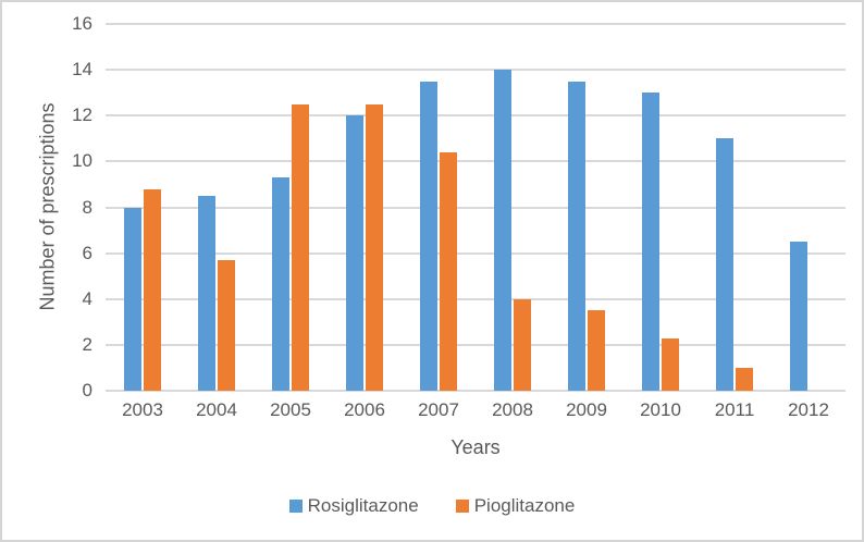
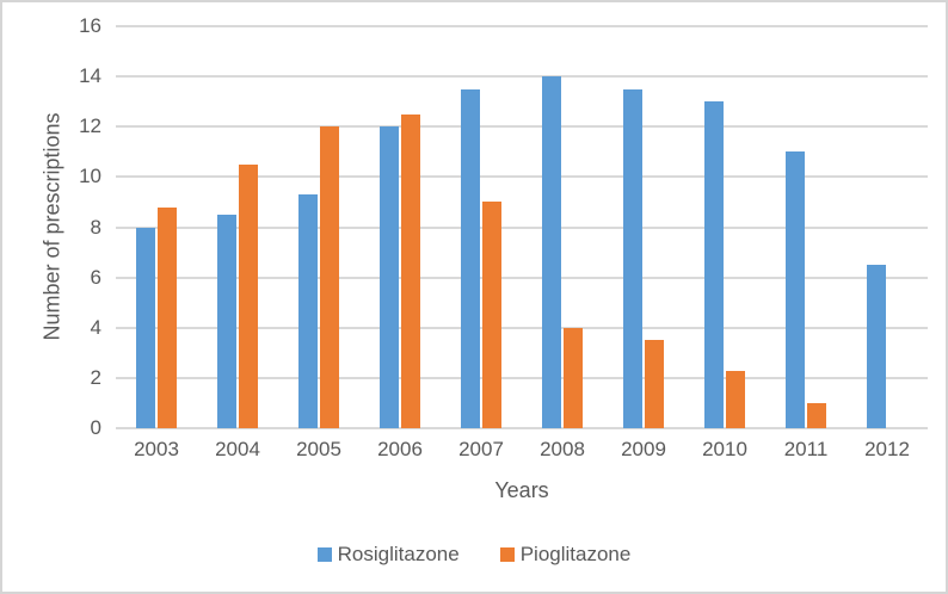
Pioglitazone/2004: 5.7 -> 10.5
Pioglitazone/2005: 12.5 -> 12.0
Pioglitazone/2007: 10.4 -> 9.0
